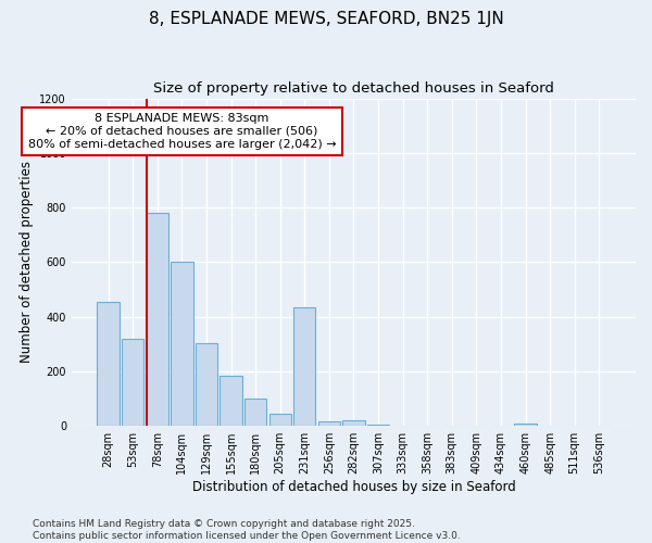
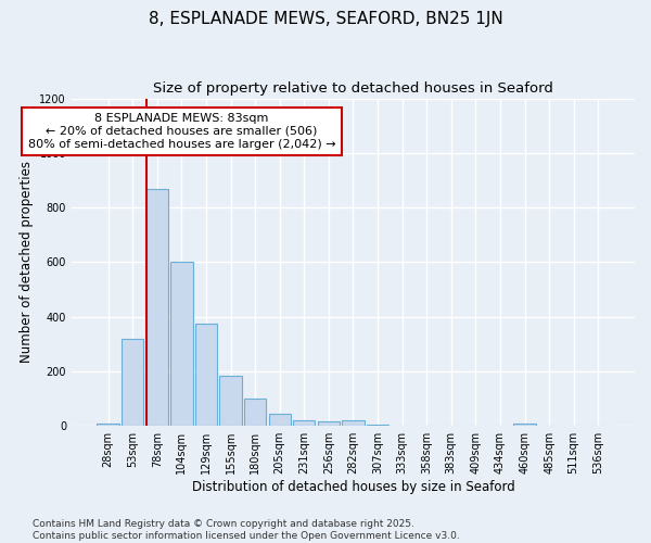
28sqm: 455 -> 10
78sqm: 780 -> 870
129sqm: 305 -> 375
231sqm: 435 -> 22
